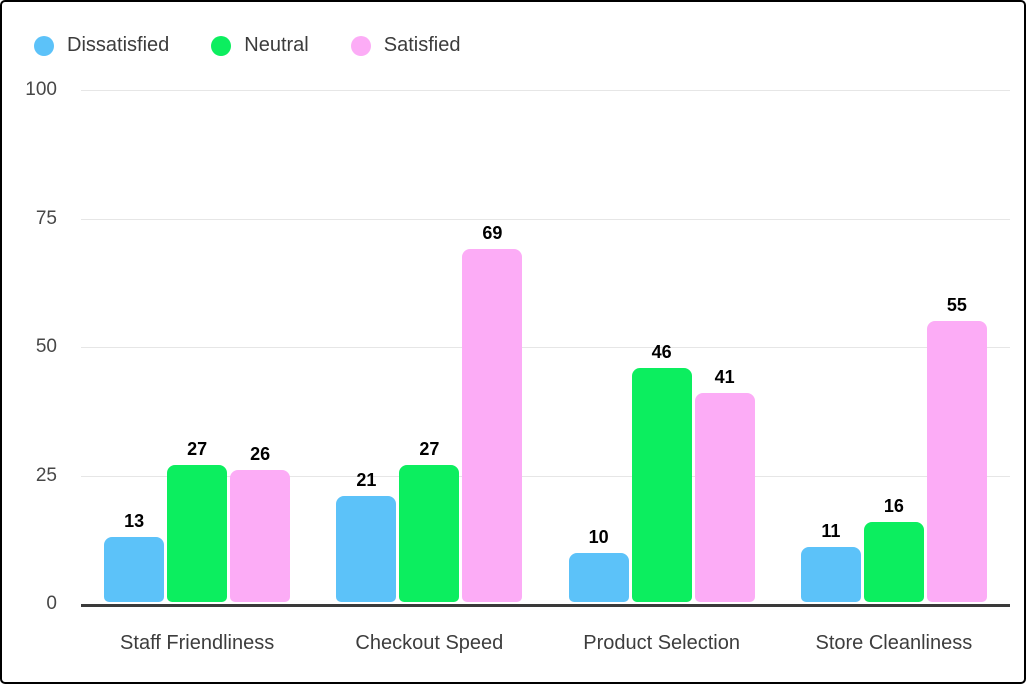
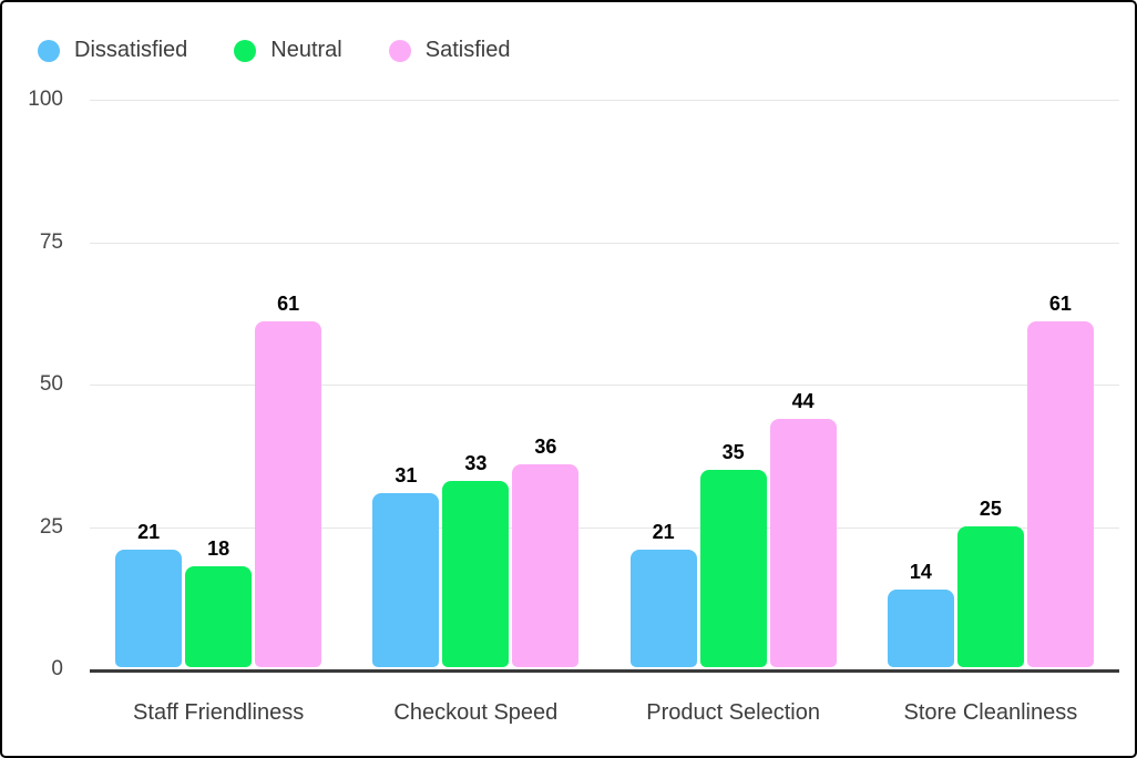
Dissatisfied/Staff Friendliness: 13 -> 21
Neutral/Staff Friendliness: 27 -> 18
Satisfied/Staff Friendliness: 26 -> 61
Dissatisfied/Checkout Speed: 21 -> 31
Neutral/Checkout Speed: 27 -> 33
Satisfied/Checkout Speed: 69 -> 36
Dissatisfied/Product Selection: 10 -> 21
Neutral/Product Selection: 46 -> 35
Satisfied/Product Selection: 41 -> 44
Dissatisfied/Store Cleanliness: 11 -> 14
Neutral/Store Cleanliness: 16 -> 25
Satisfied/Store Cleanliness: 55 -> 61
